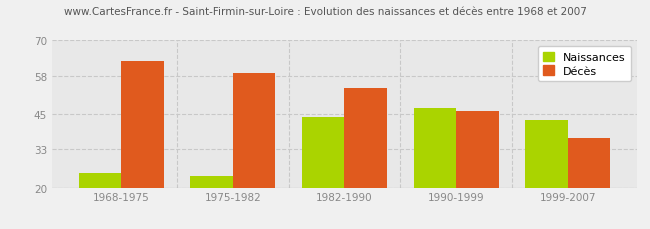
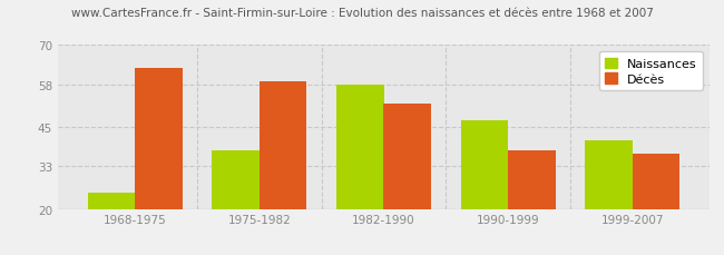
Naissances/1975-1982: 24 -> 38
Naissances/1982-1990: 44 -> 58
Décès/1982-1990: 54 -> 52
Décès/1990-1999: 46 -> 38
Naissances/1999-2007: 43 -> 41
